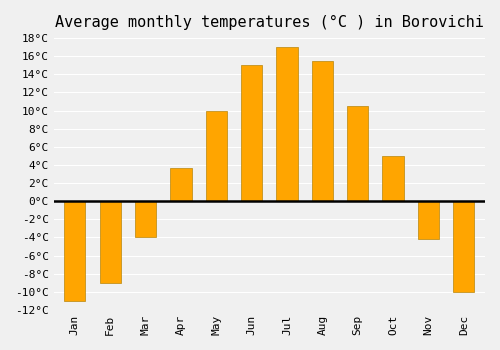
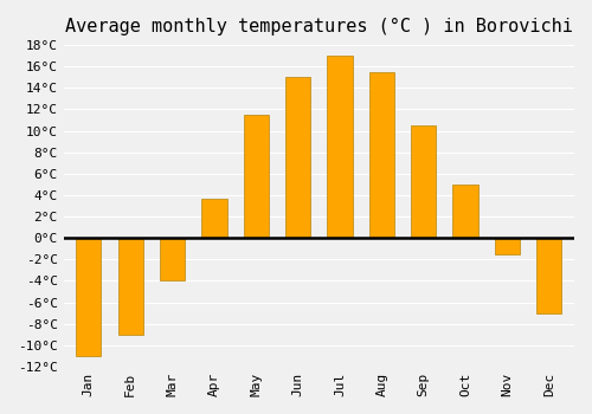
May: 10.0°C -> 11.5°C
Nov: -4.2°C -> -1.5°C
Dec: -10.0°C -> -7.0°C
